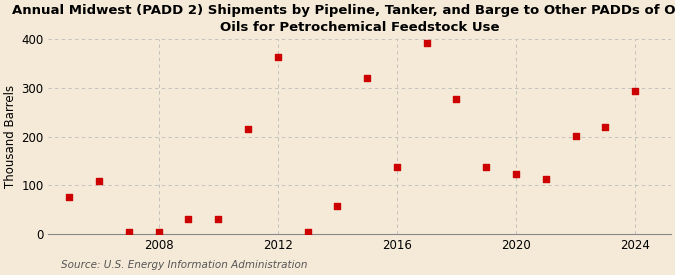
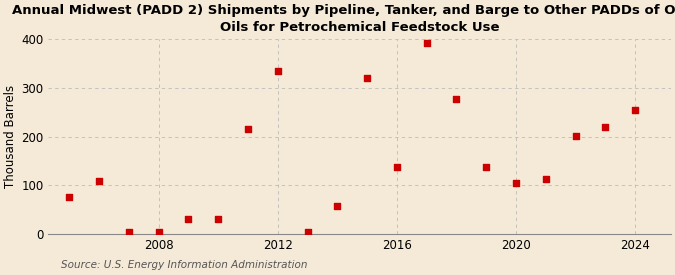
2012: 363 -> 335
2020: 123 -> 105
2024: 293 -> 255
